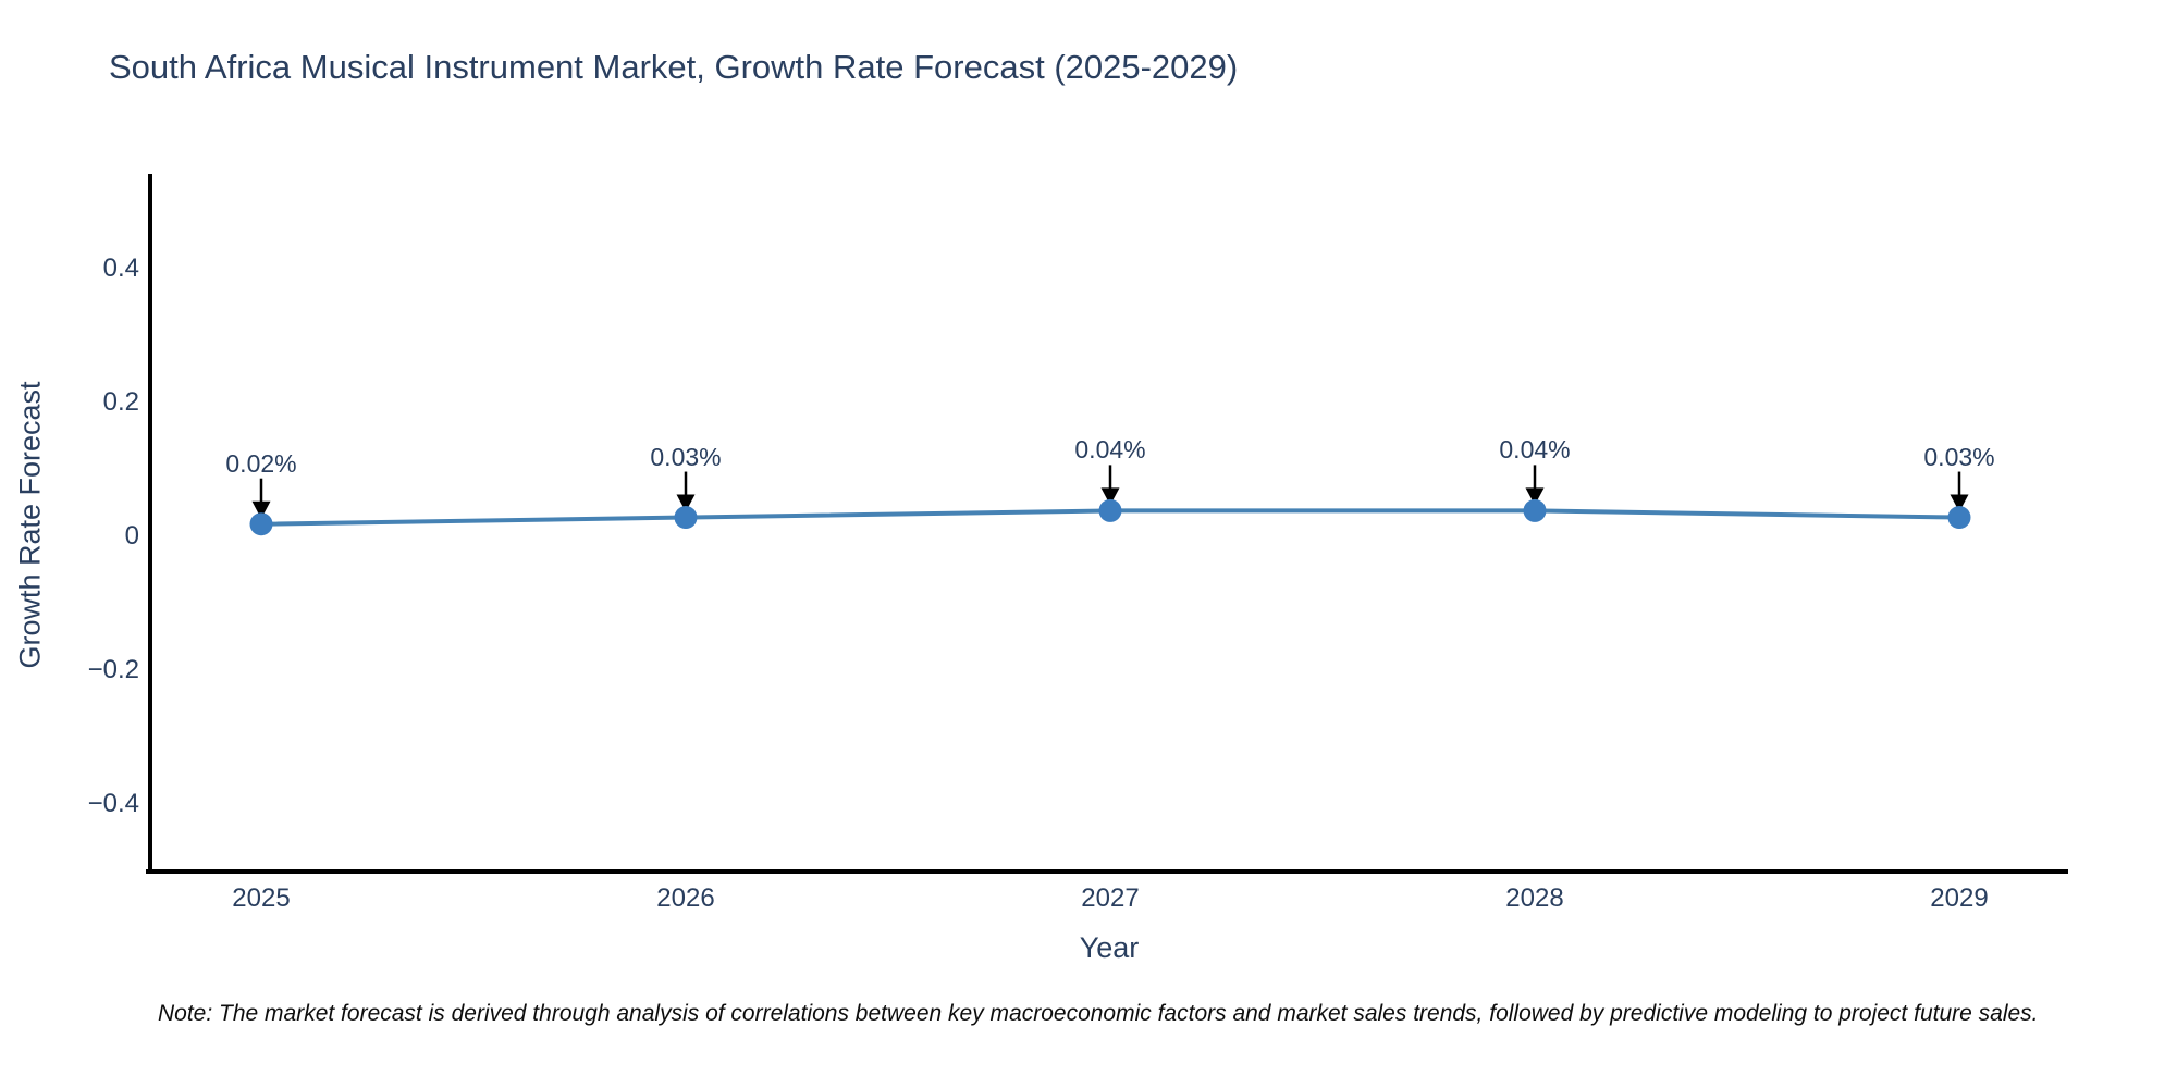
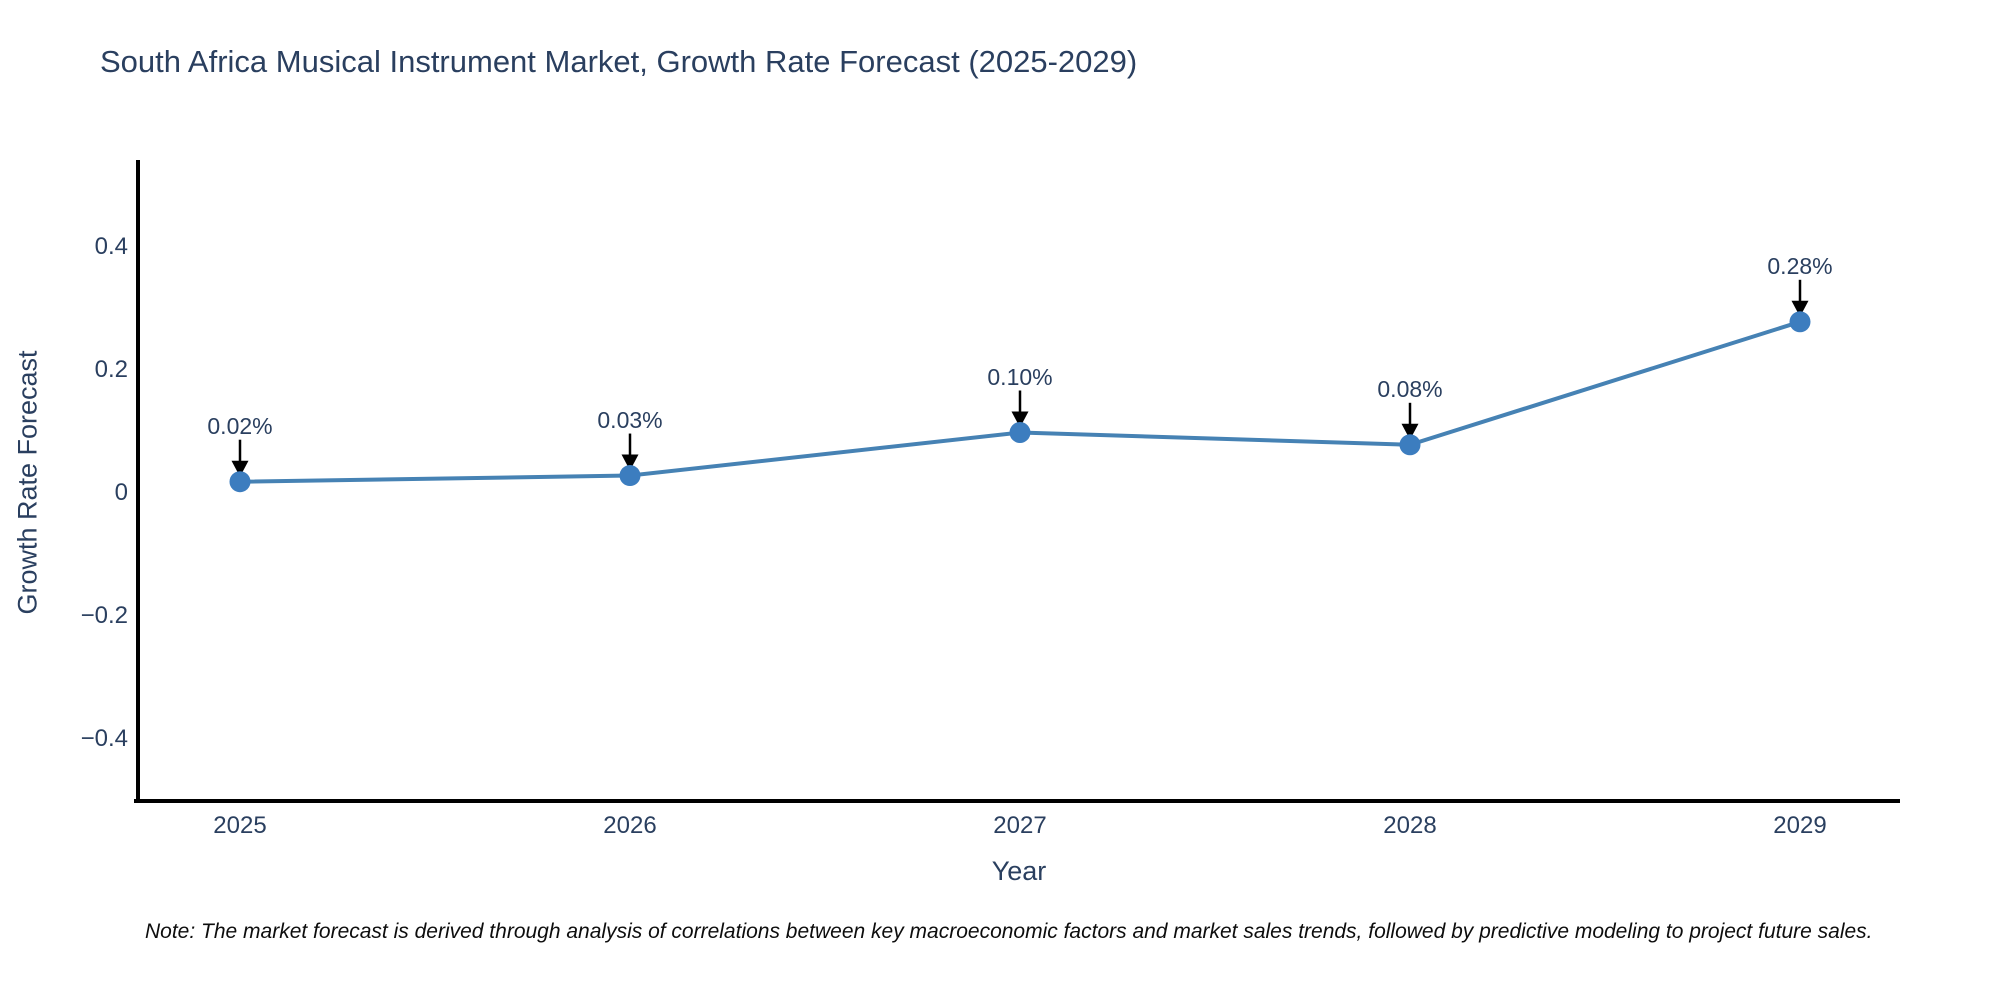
2027: 0.04% -> 0.10%
2028: 0.04% -> 0.08%
2029: 0.03% -> 0.28%
